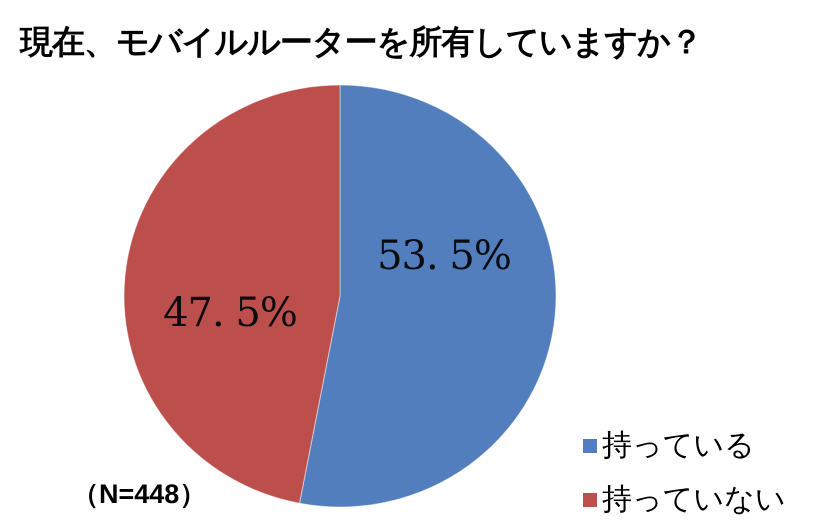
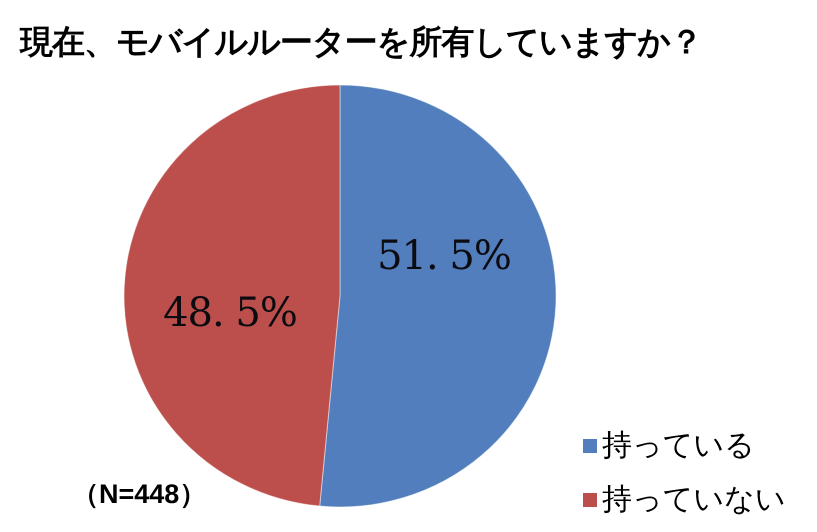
持っている: 53 -> 51
持っていない: 47 -> 48
